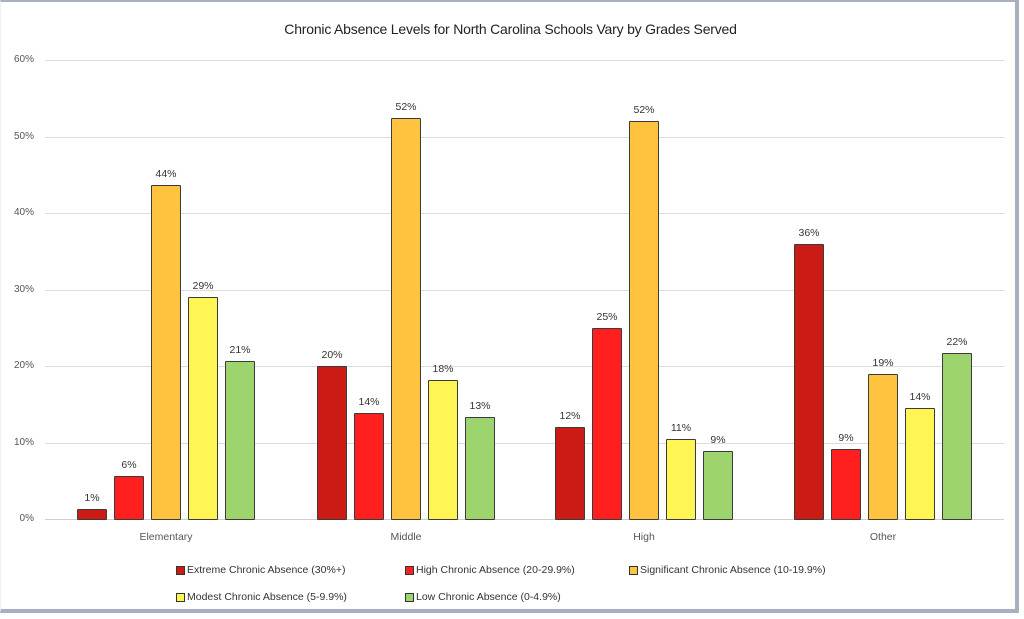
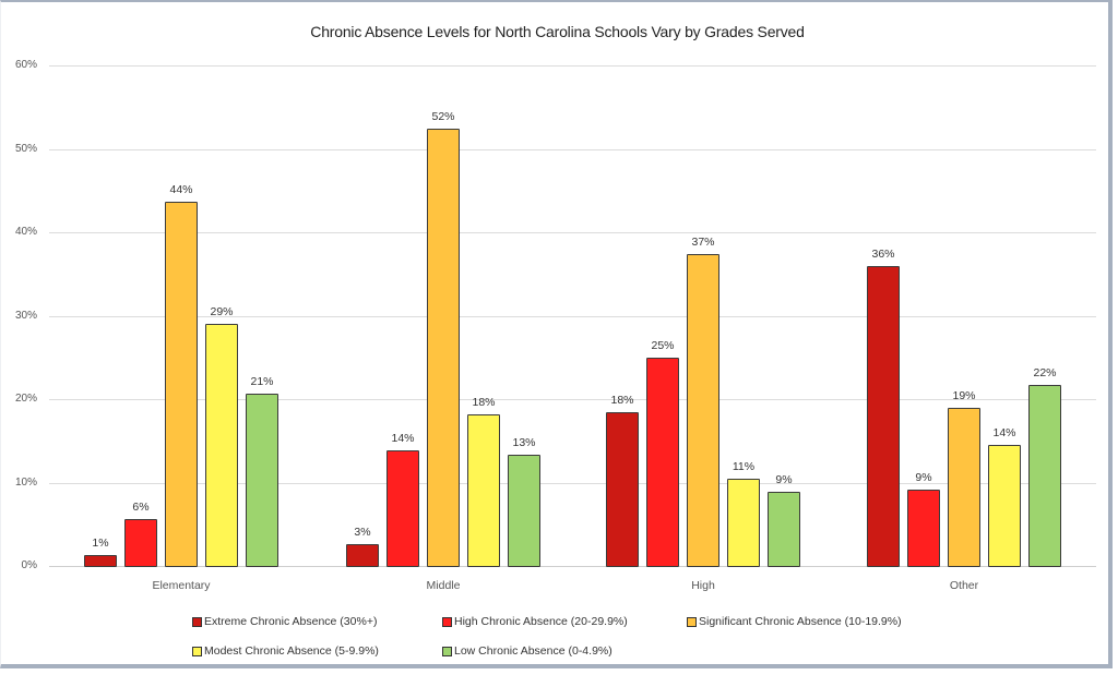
Extreme Chronic Absence (30%+)/Middle: 20% -> 3%
Extreme Chronic Absence (30%+)/High: 12% -> 18%
Significant Chronic Absence (10-19.9%)/High: 52% -> 37%
